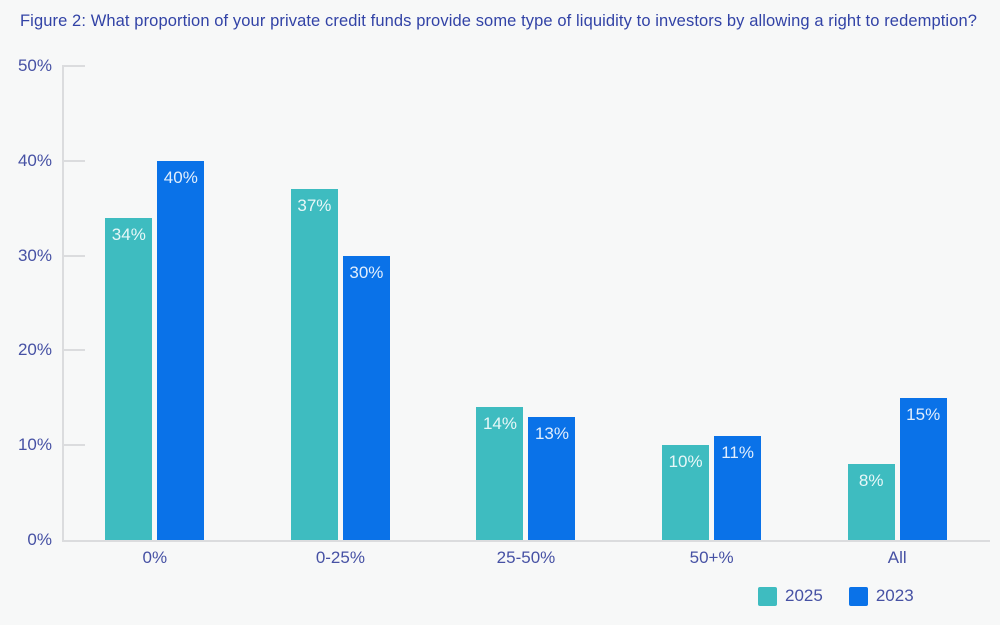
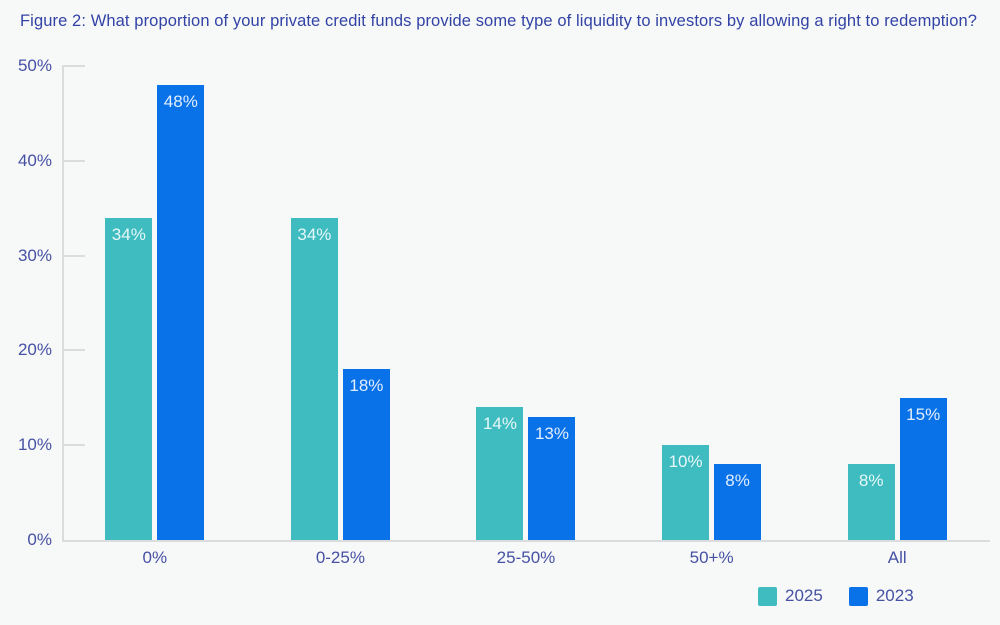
2023/0%: 40% -> 48%
2025/0-25%: 37% -> 34%
2023/0-25%: 30% -> 18%
2023/50+%: 11% -> 8%
